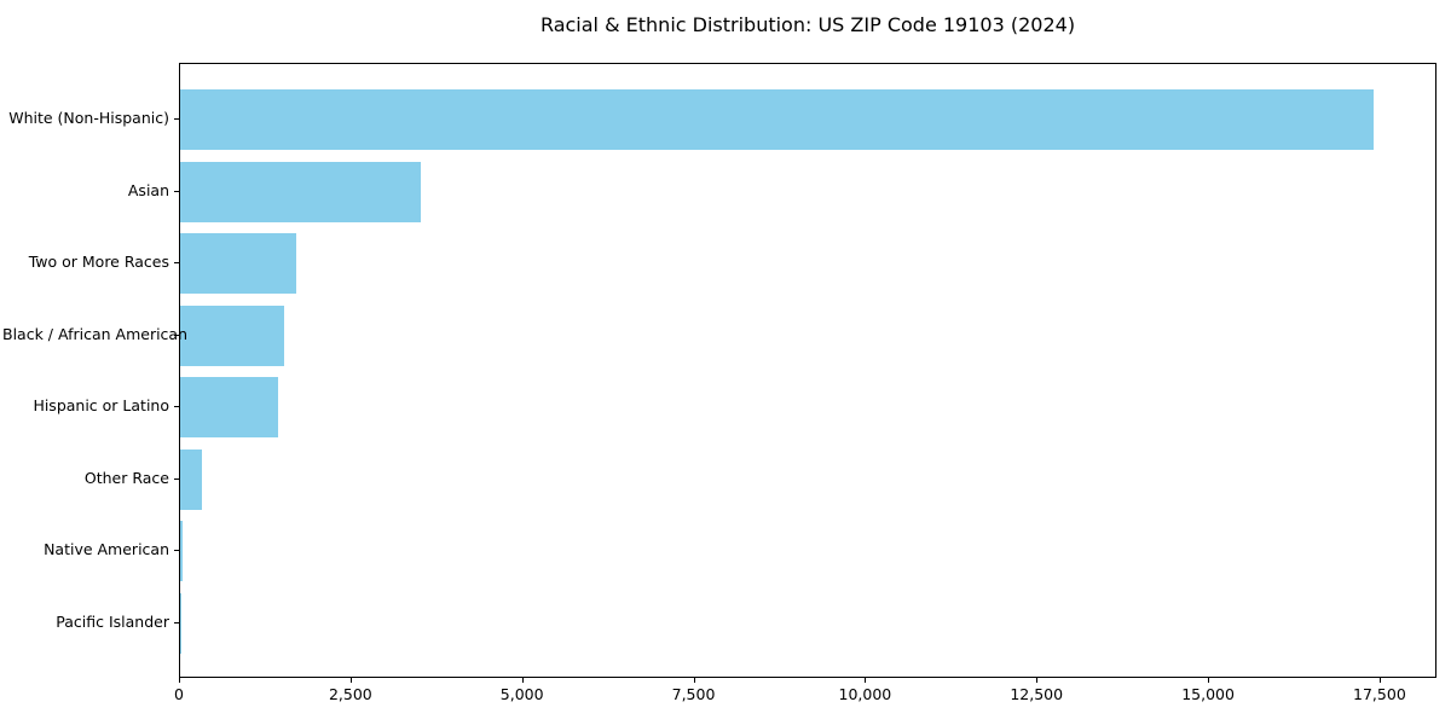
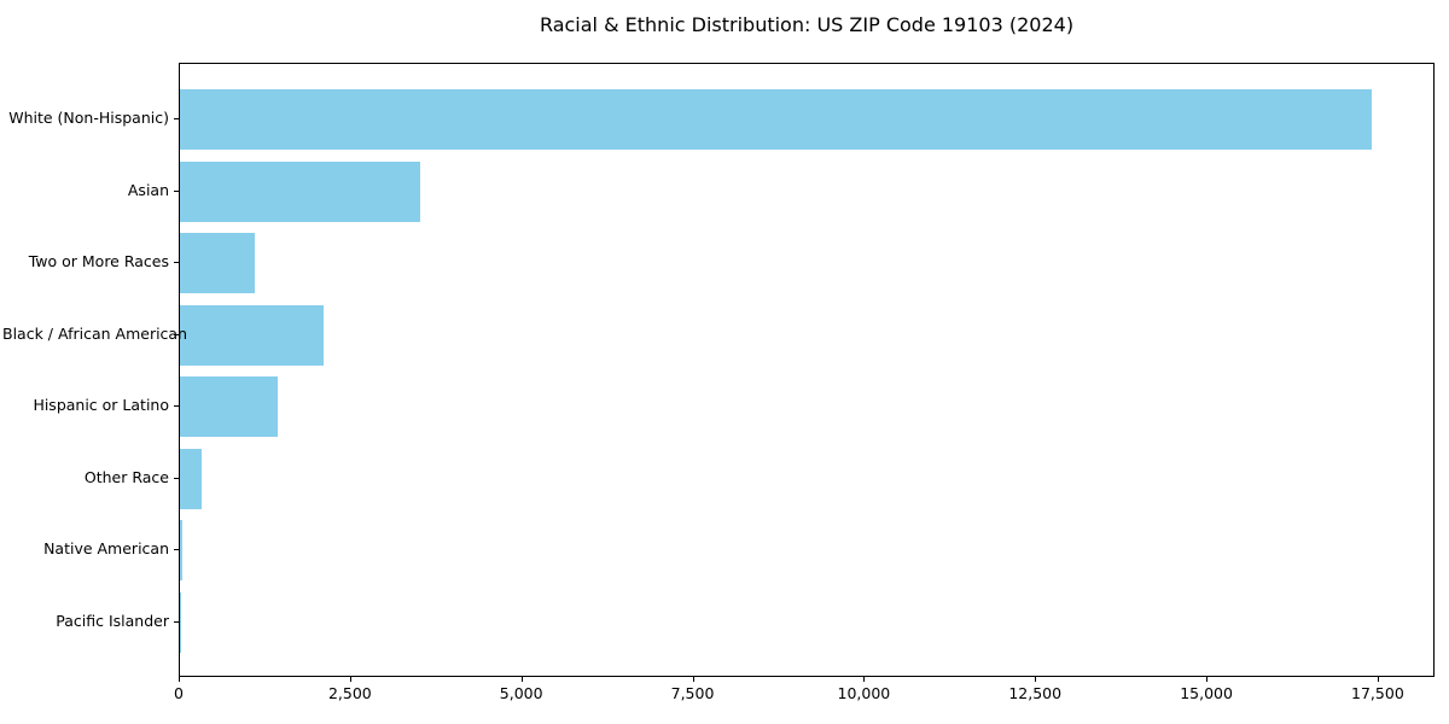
Two or More Races: 1700 -> 1100
Black / African American: 1500 -> 2100
